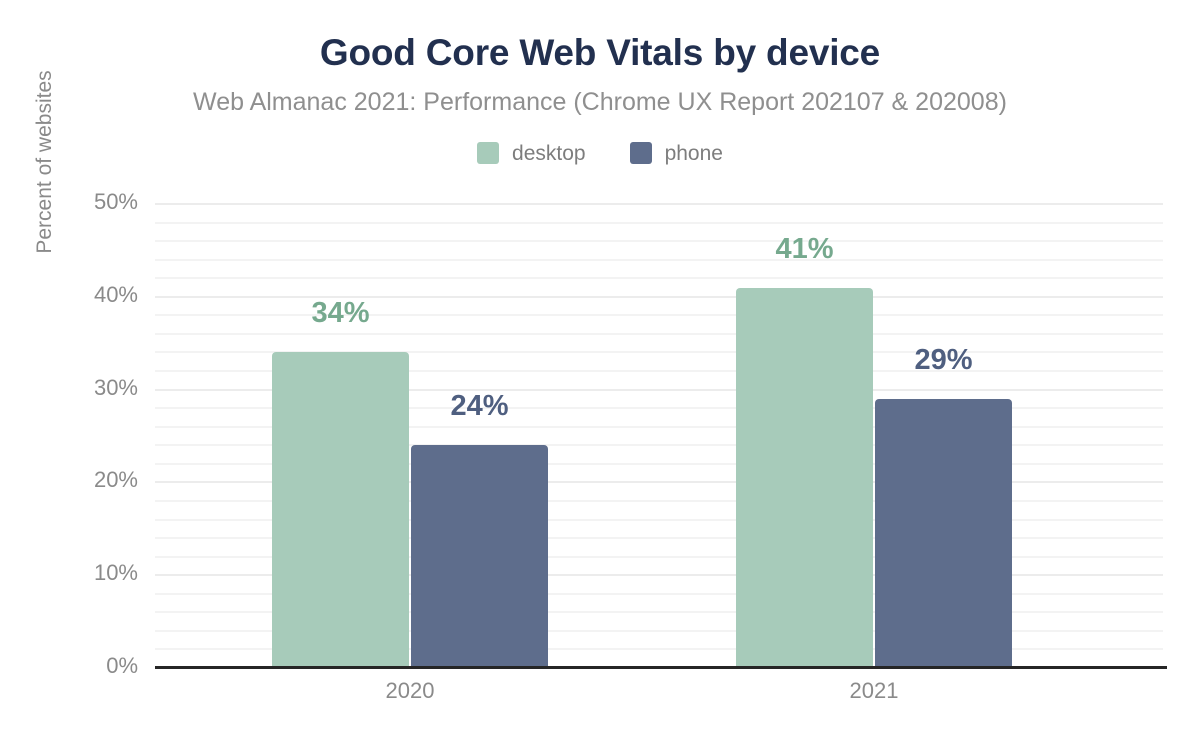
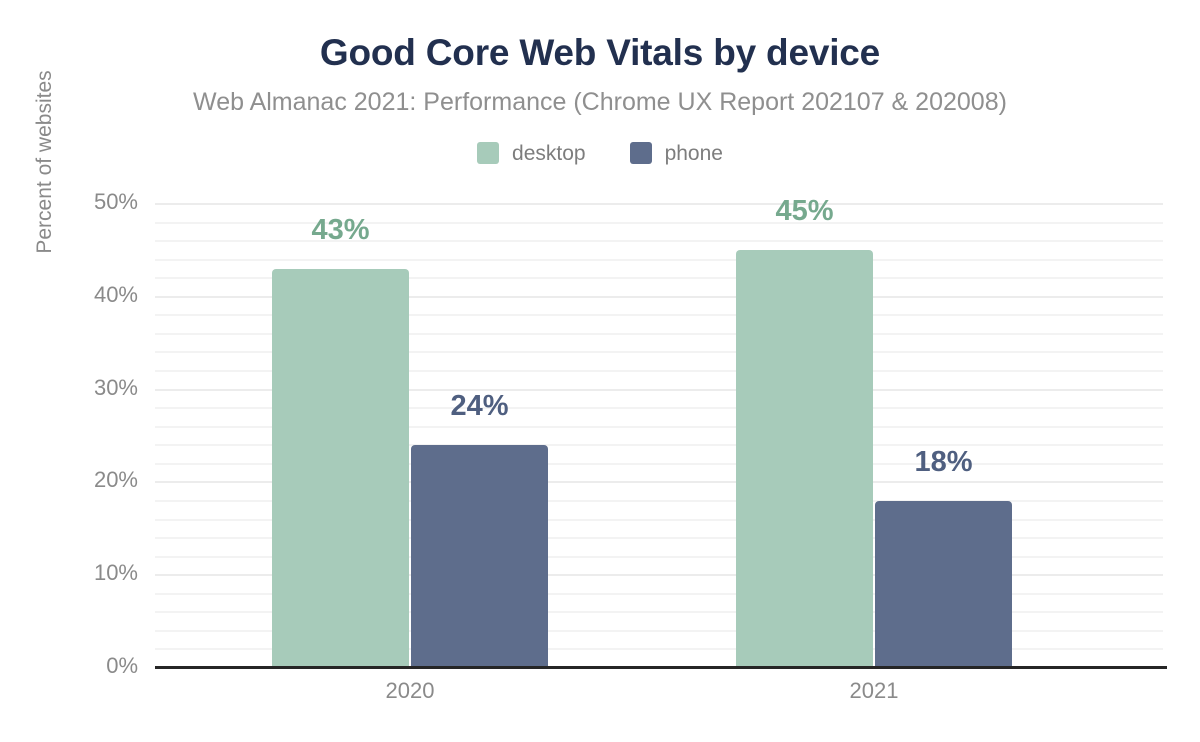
desktop/2020: 34% -> 43%
desktop/2021: 41% -> 45%
phone/2021: 29% -> 18%
